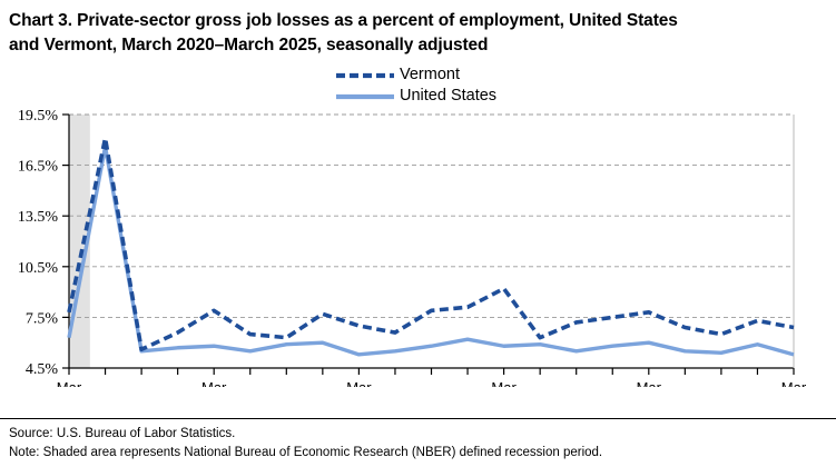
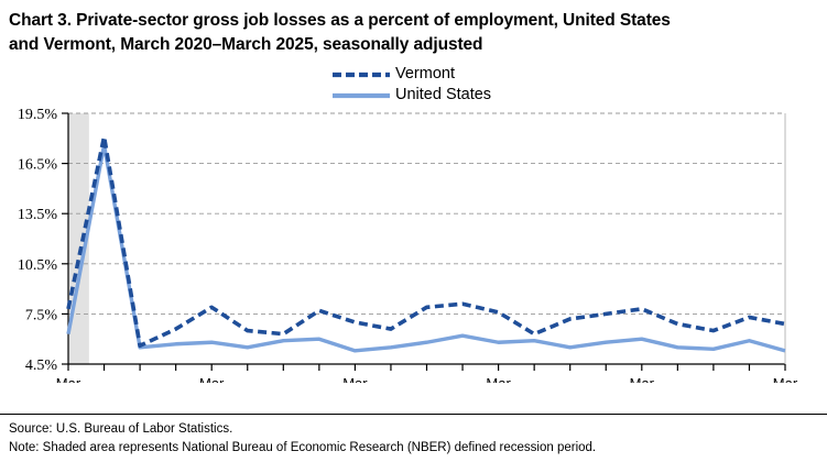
Vermont/Mar 2023: 9.2% -> 7.6%
